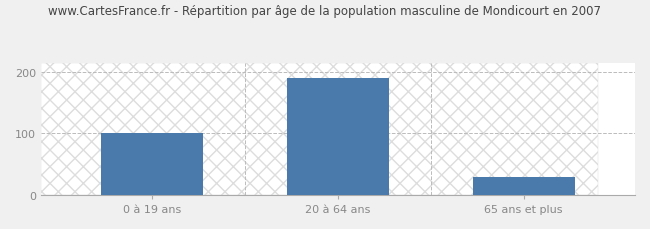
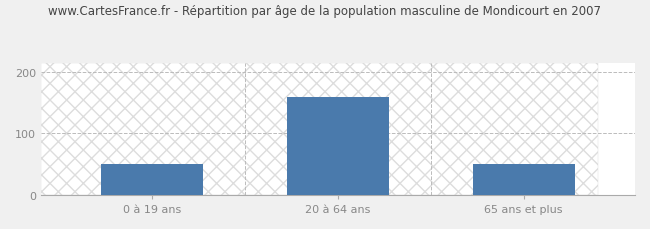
0 à 19 ans: 100 -> 50
20 à 64 ans: 190 -> 160
65 ans et plus: 30 -> 50
